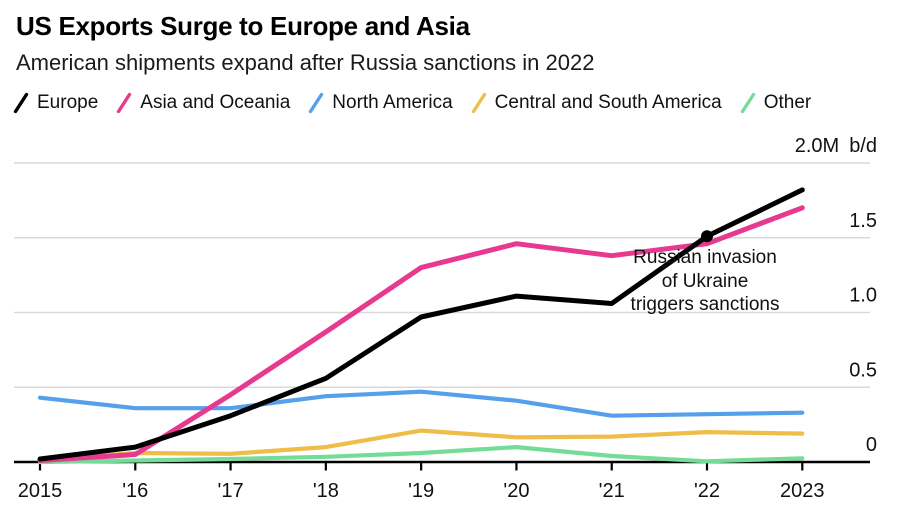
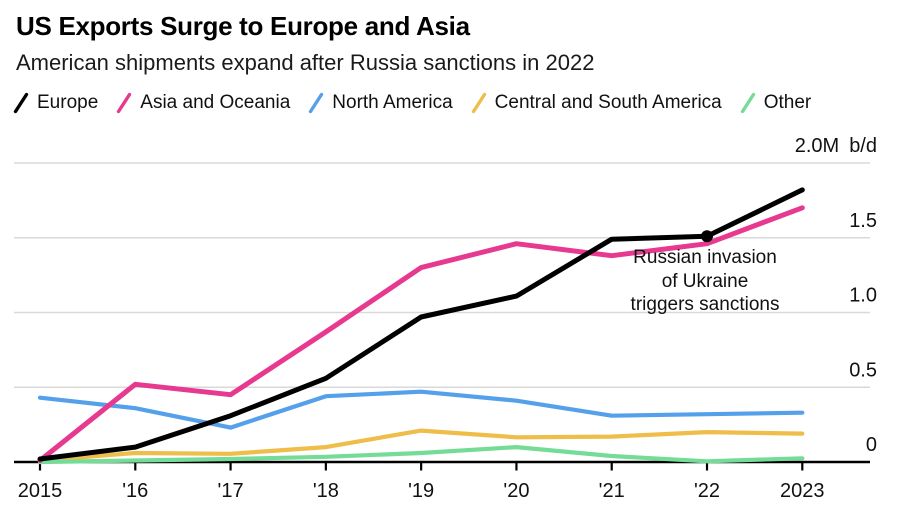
Asia and Oceania/'16: 0.05 -> 0.52
North America/'17: 0.36 -> 0.23
Europe/'21: 1.06 -> 1.49
